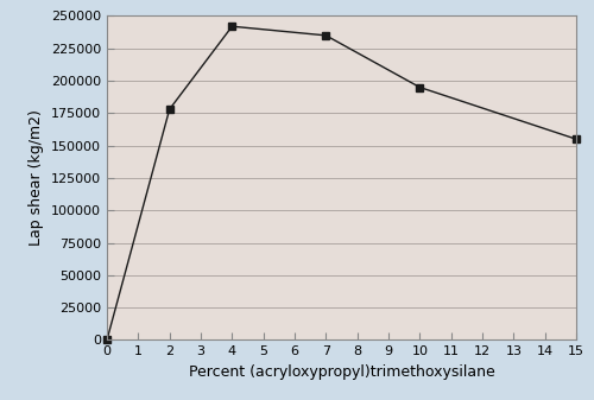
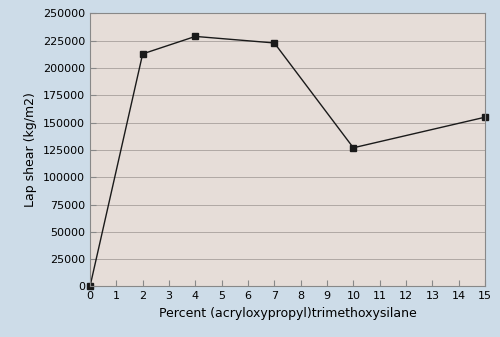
2: 178000 -> 213000
4: 242000 -> 229000
7: 235000 -> 223000
10: 195000 -> 127000
